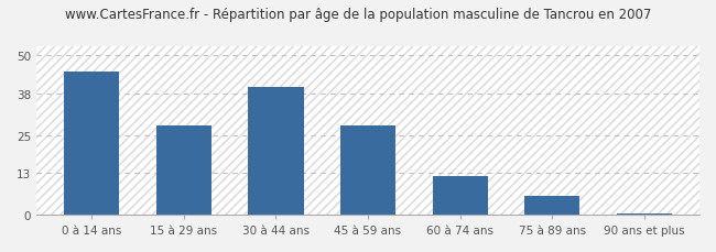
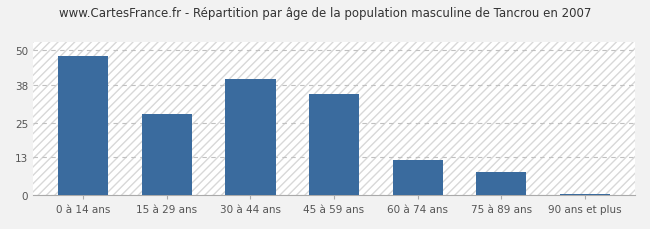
0 à 14 ans: 45.0 -> 48.0
45 à 59 ans: 28.0 -> 35.0
75 à 89 ans: 6.0 -> 8.0
